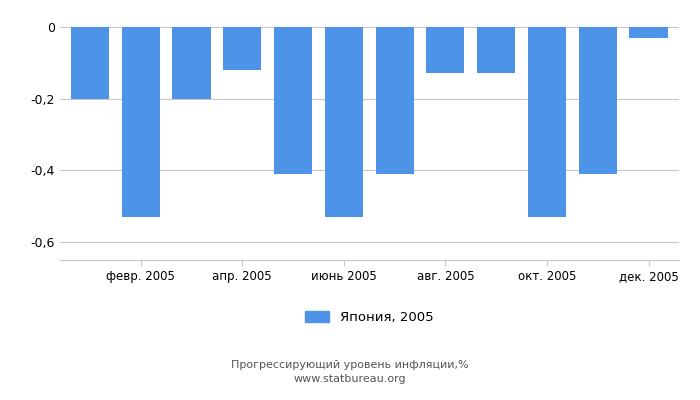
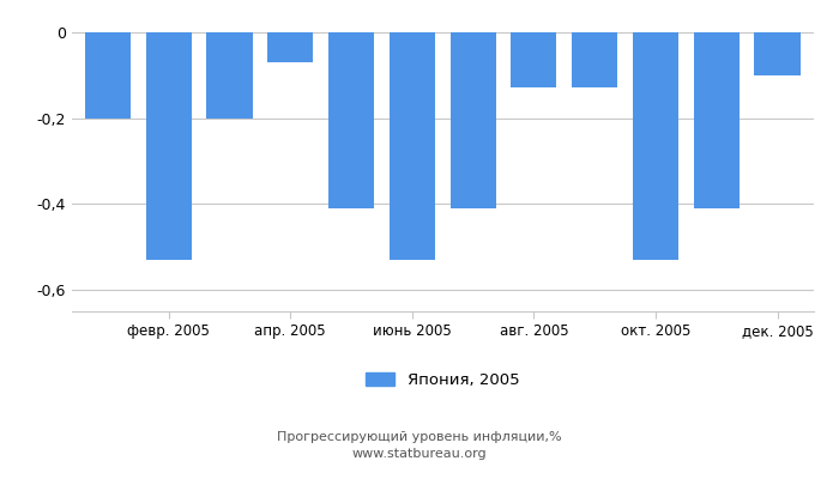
апр. 2005: -0,12 -> -0,07
дек. 2005: -0,03 -> -0,10
